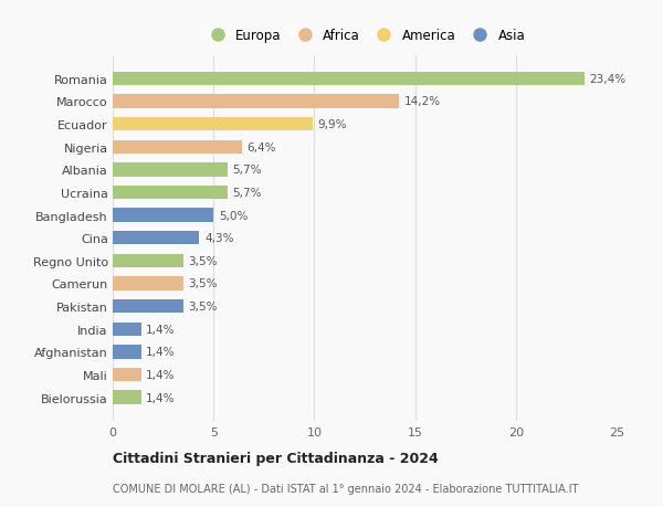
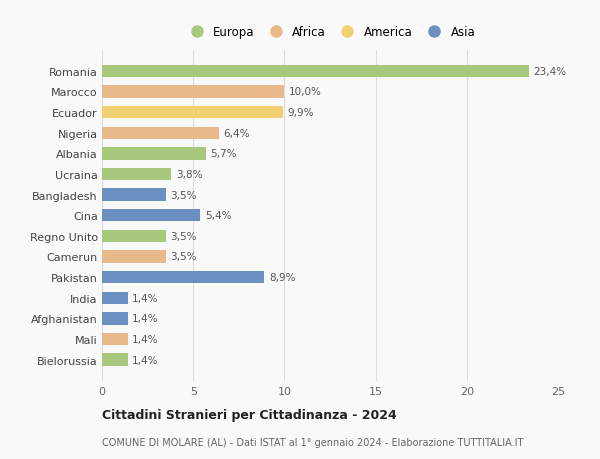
Marocco: 14,2% -> 10,0%
Ucraina: 5,7% -> 3,8%
Bangladesh: 5,0% -> 3,5%
Cina: 4,3% -> 5,4%
Pakistan: 3,5% -> 8,9%
